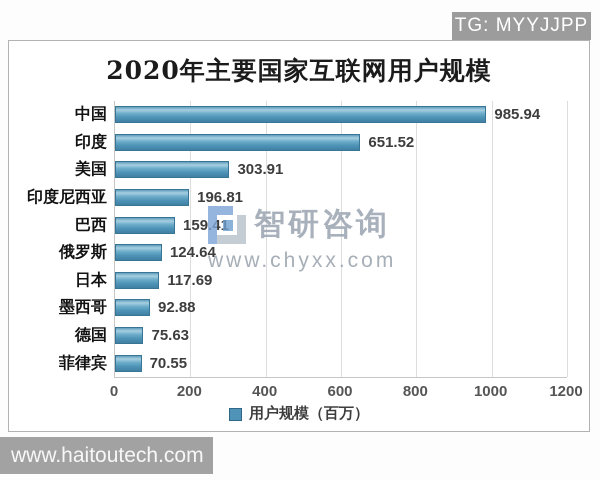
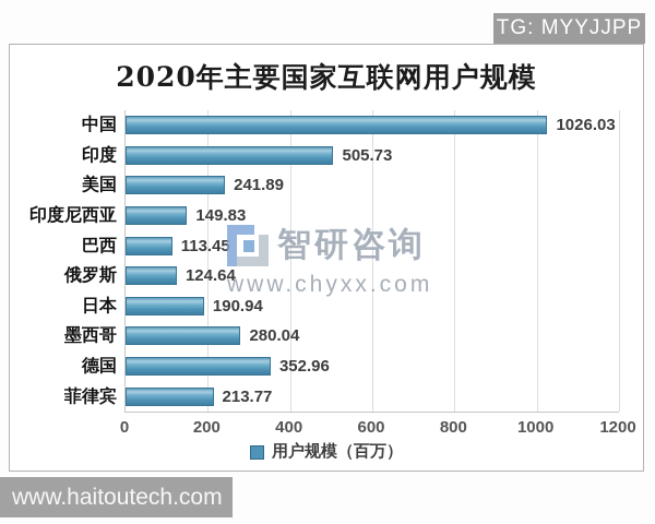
中国: 985.94 -> 1026.03
印度: 651.52 -> 505.73
美国: 303.91 -> 241.89
印度尼西亚: 196.81 -> 149.83
巴西: 159.41 -> 113.45
日本: 117.69 -> 190.94
墨西哥: 92.88 -> 280.04
德国: 75.63 -> 352.96
菲律宾: 70.55 -> 213.77
